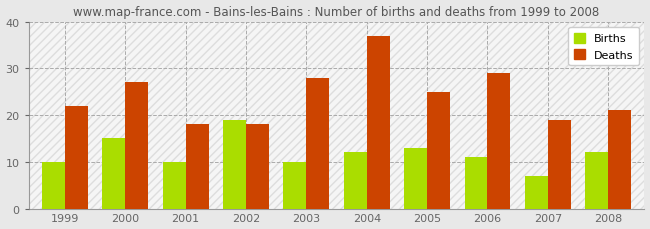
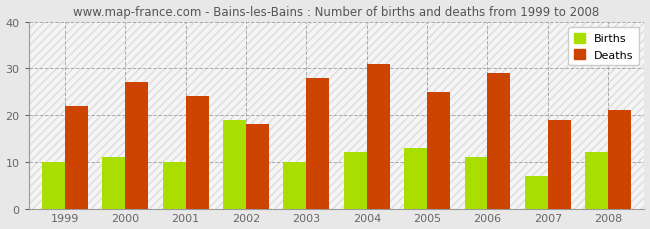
Births/2000: 15 -> 11
Deaths/2001: 18 -> 24
Deaths/2004: 37 -> 31
